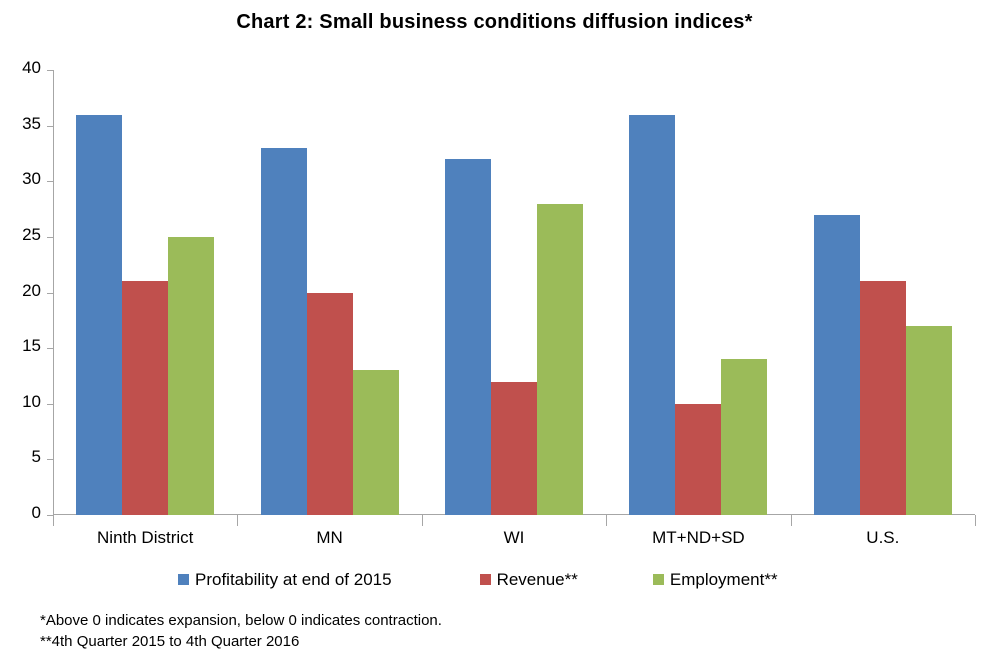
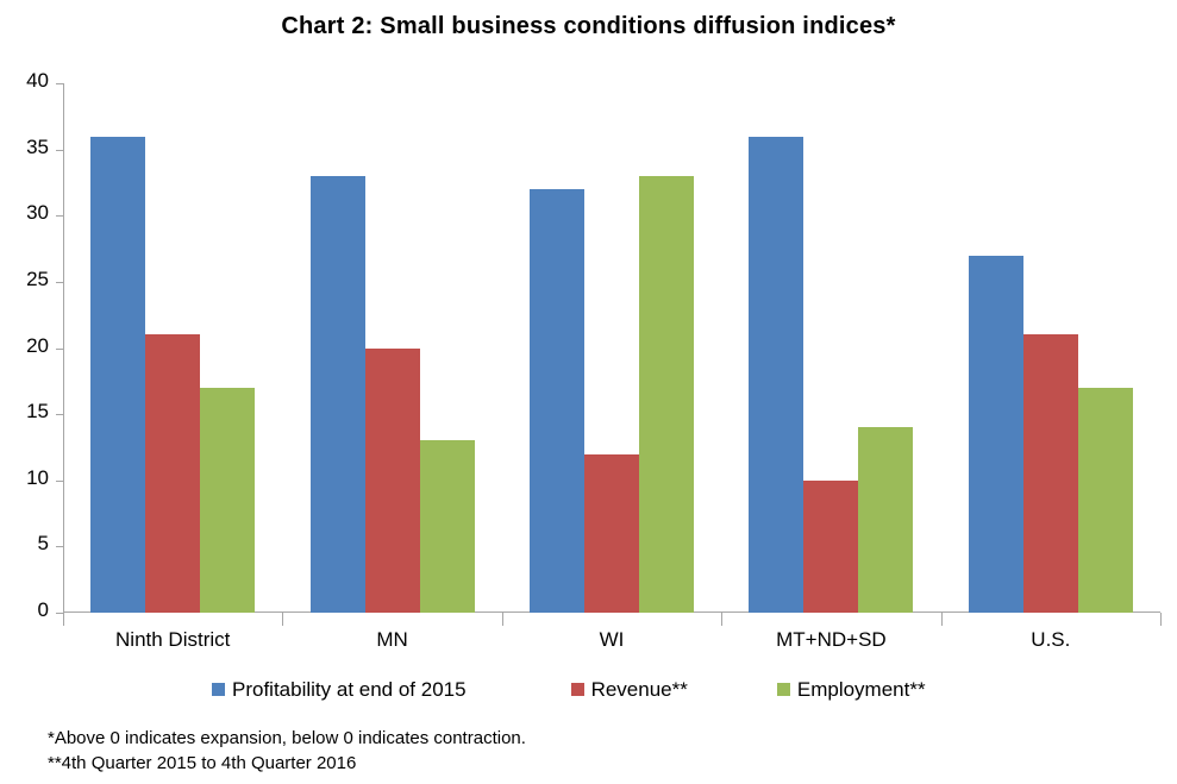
Employment**/Ninth District: 25 -> 17
Employment**/WI: 28 -> 33
